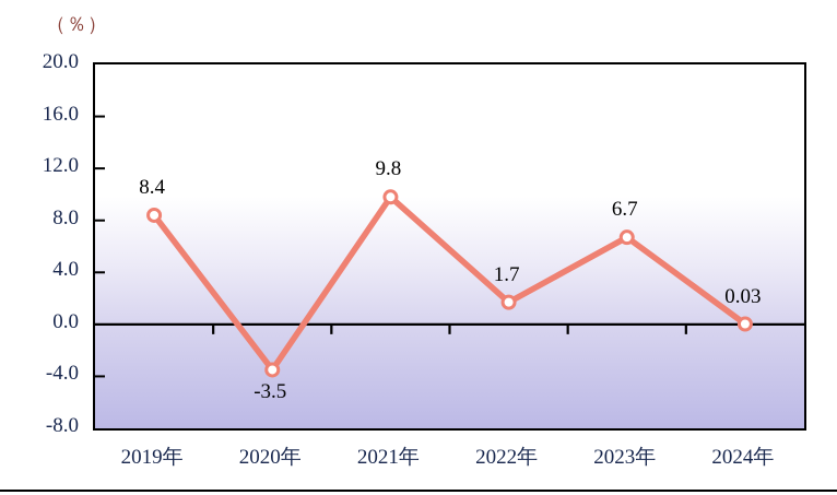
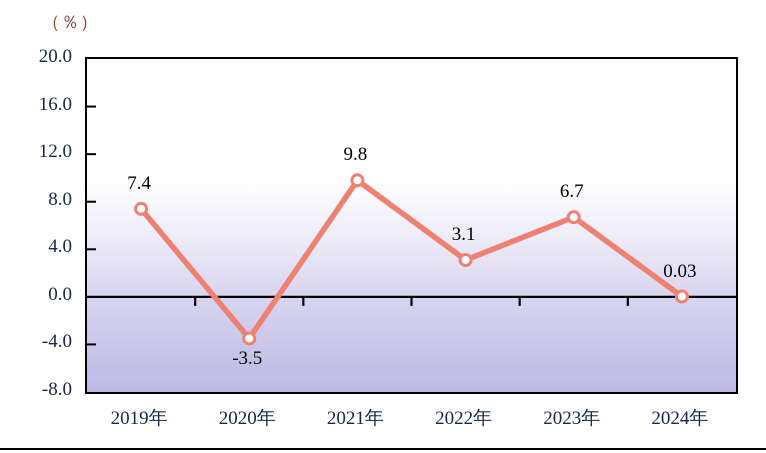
2019年: 8.4 -> 7.4
2022年: 1.7 -> 3.1
